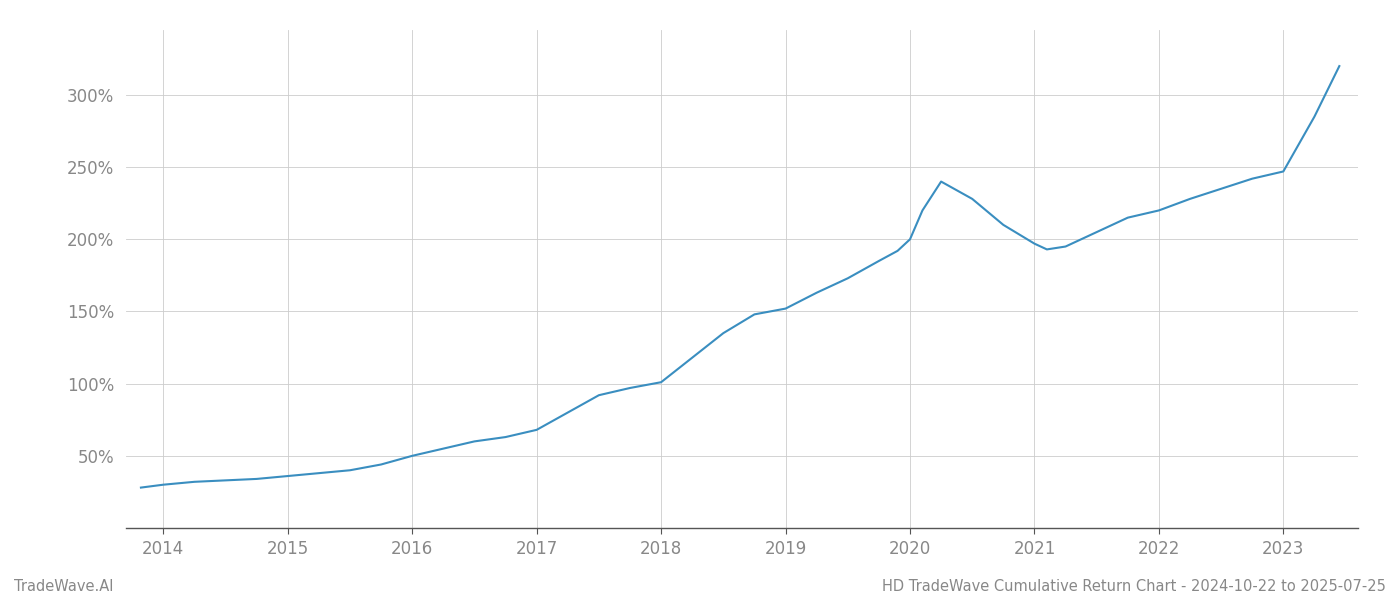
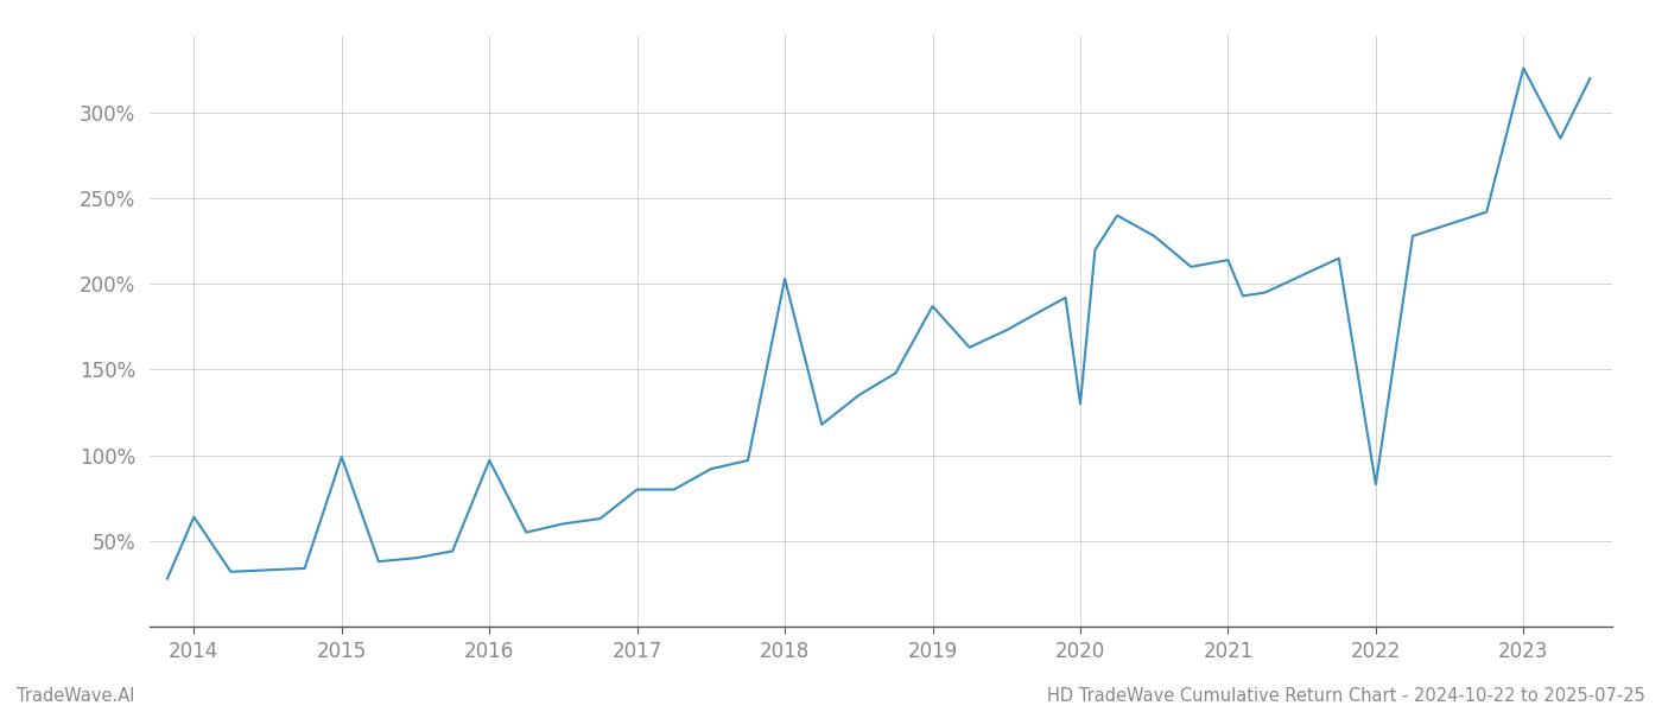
2014: 30% -> 64%
2015: 36% -> 99%
2016: 50% -> 97%
2017: 68% -> 80%
2018: 101% -> 203%
2019: 152% -> 187%
2020: 200% -> 130%
2021: 197% -> 214%
2022: 220% -> 83%
2023: 247% -> 326%
